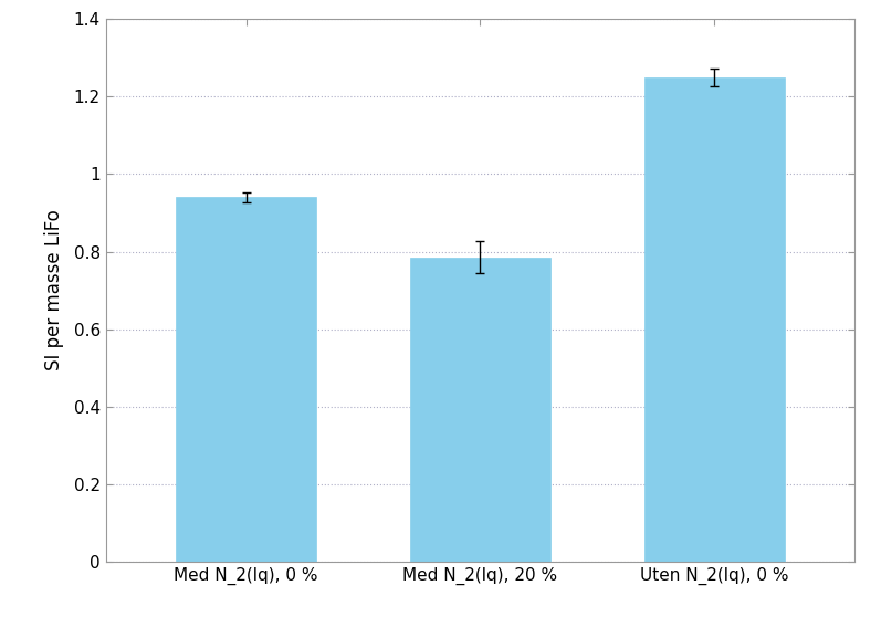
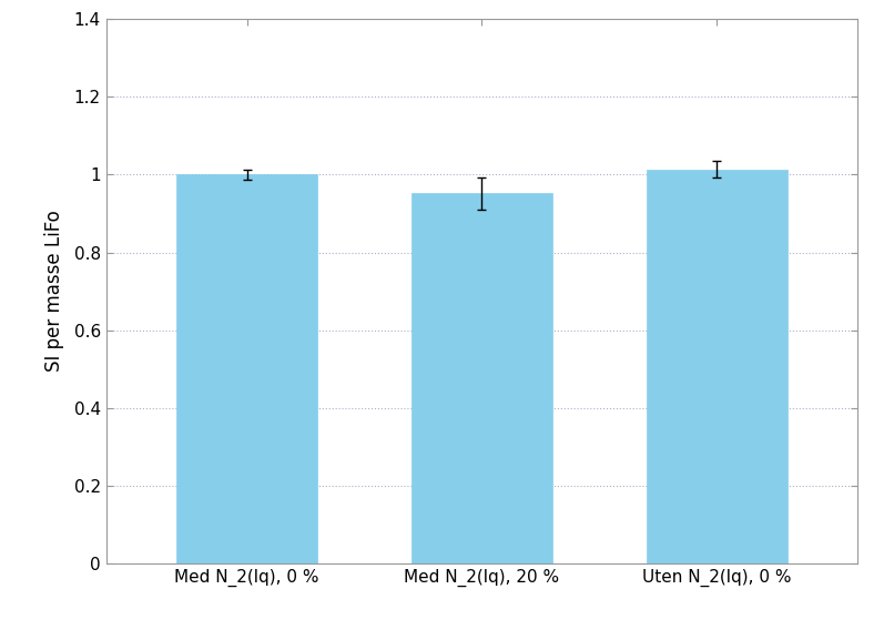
Med N_2(lq), 0 %: 0.940 -> 1.000
Med N_2(lq), 20 %: 0.785 -> 0.952
Uten N_2(lq), 0 %: 1.250 -> 1.014
